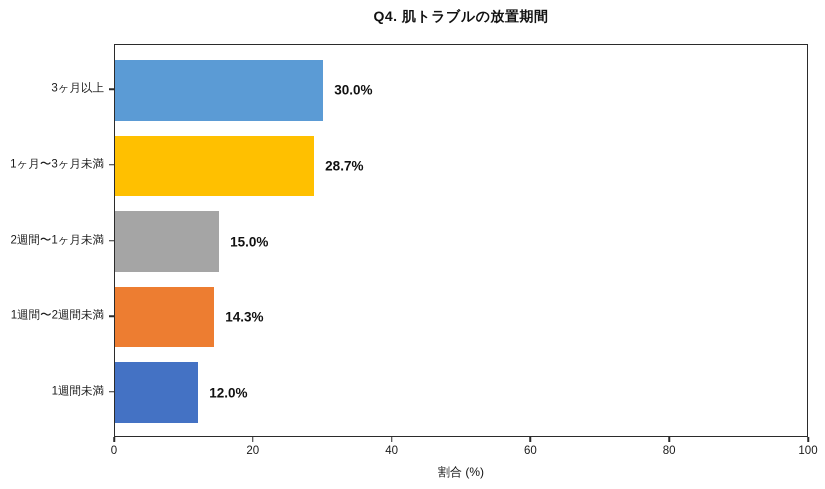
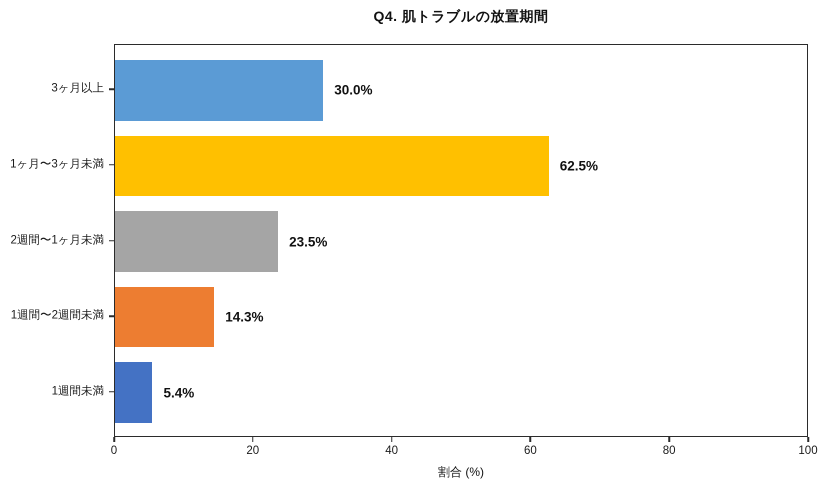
1ヶ月〜3ヶ月未満: 28.7% -> 62.5%
2週間〜1ヶ月未満: 15.0% -> 23.5%
1週間未満: 12.0% -> 5.4%
